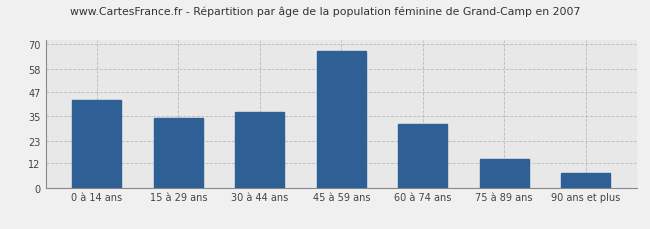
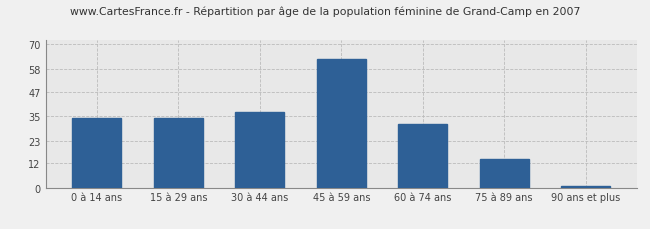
0 à 14 ans: 43 -> 34
45 à 59 ans: 67 -> 63
90 ans et plus: 7 -> 1
